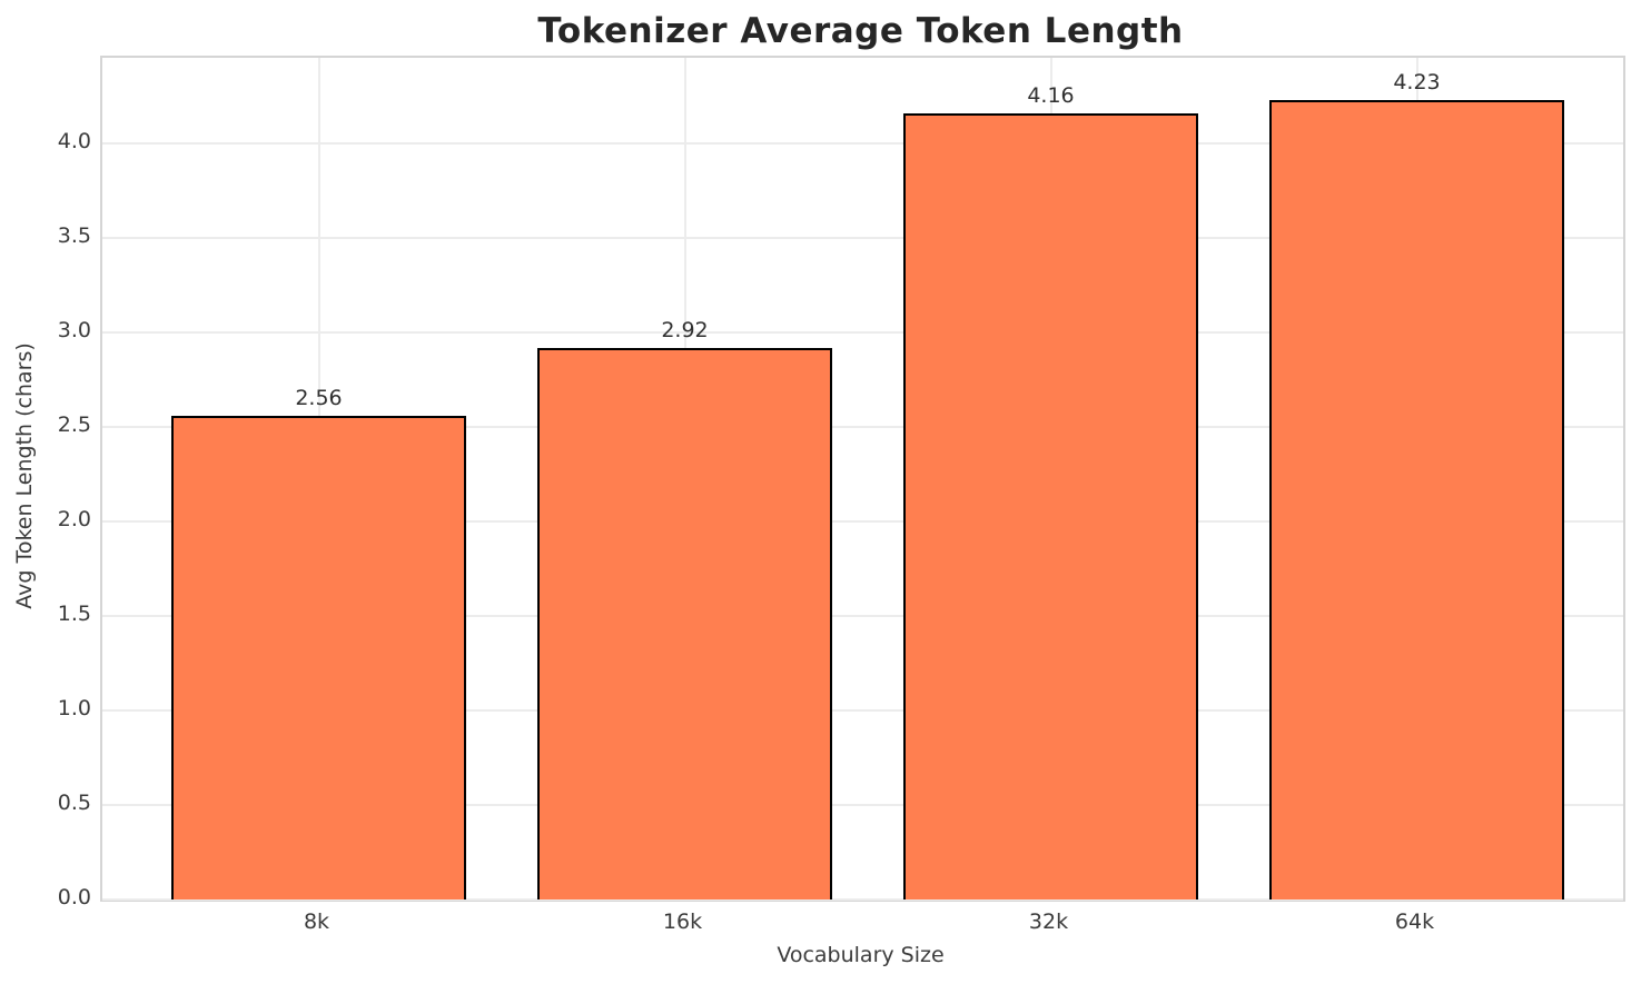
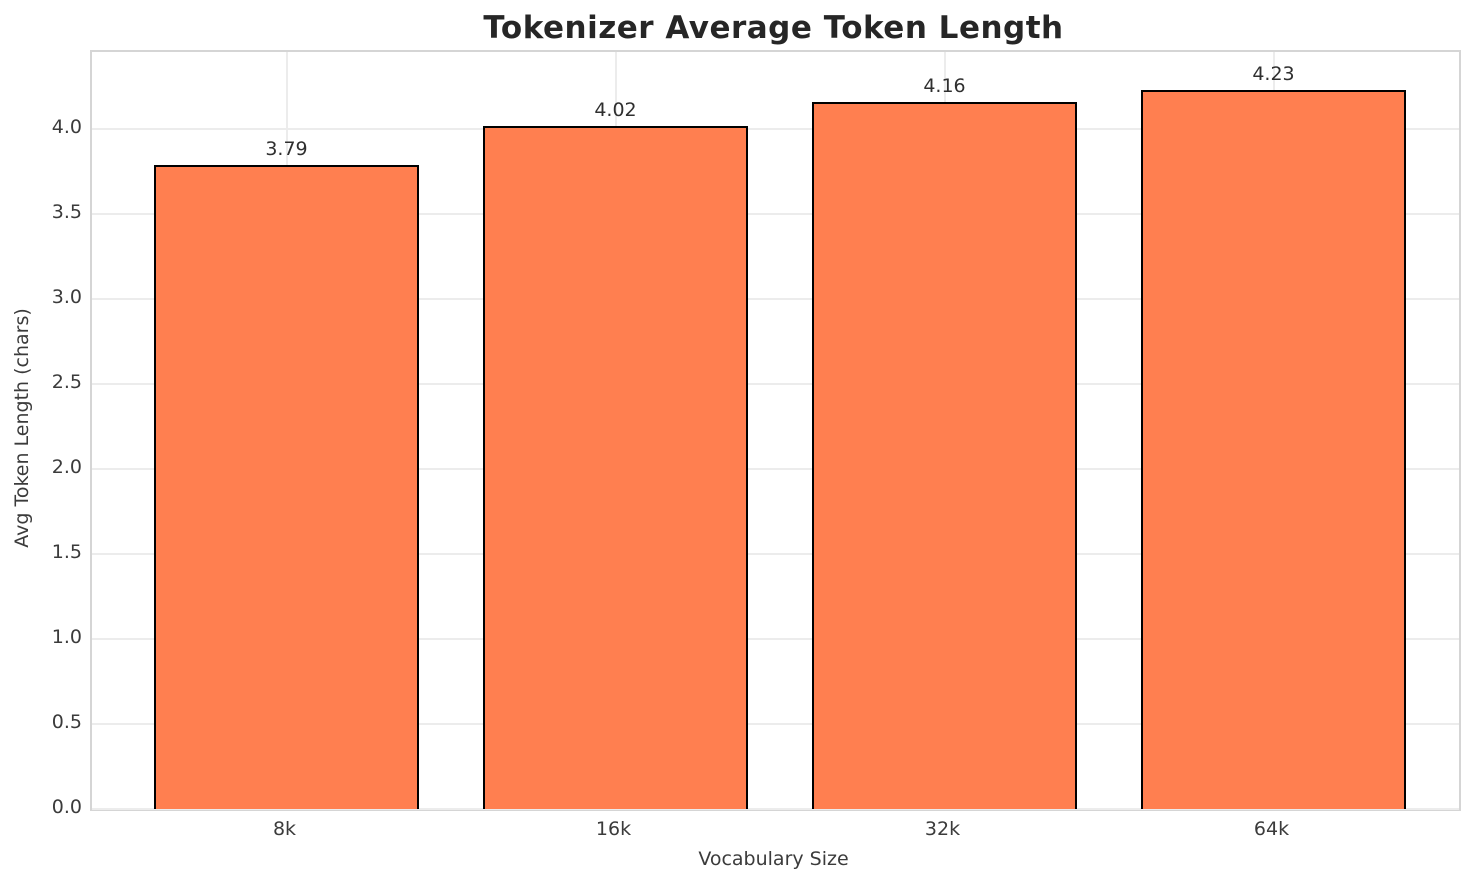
8k: 2.56 -> 3.79
16k: 2.92 -> 4.02
